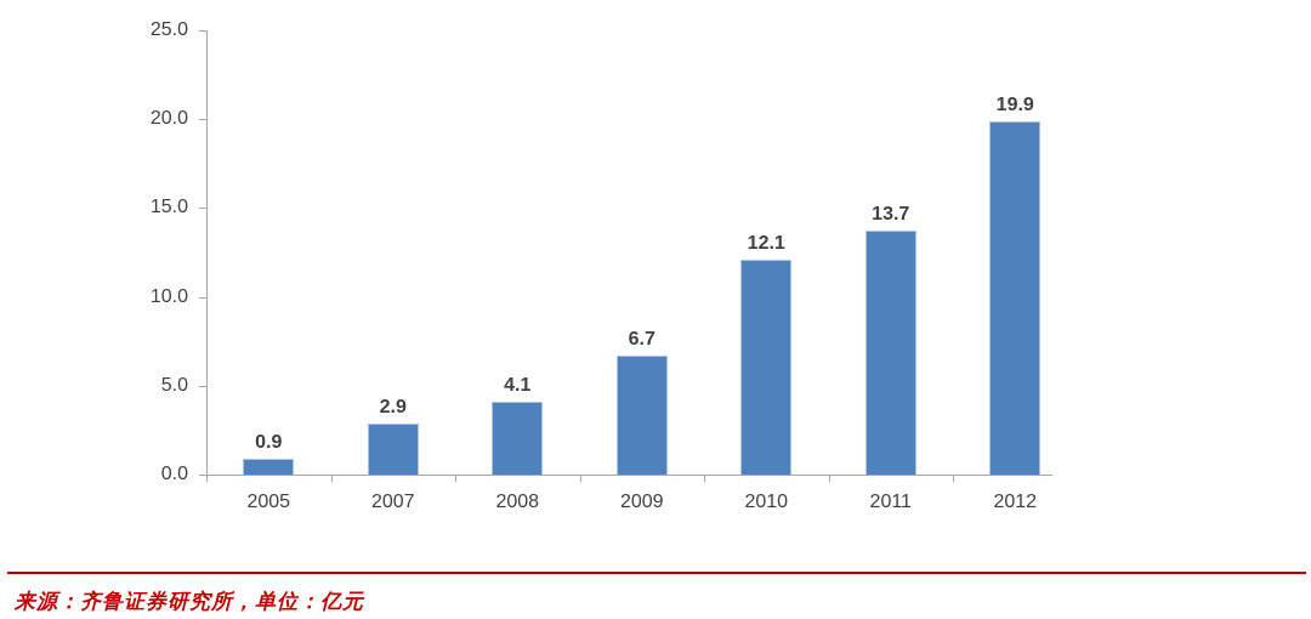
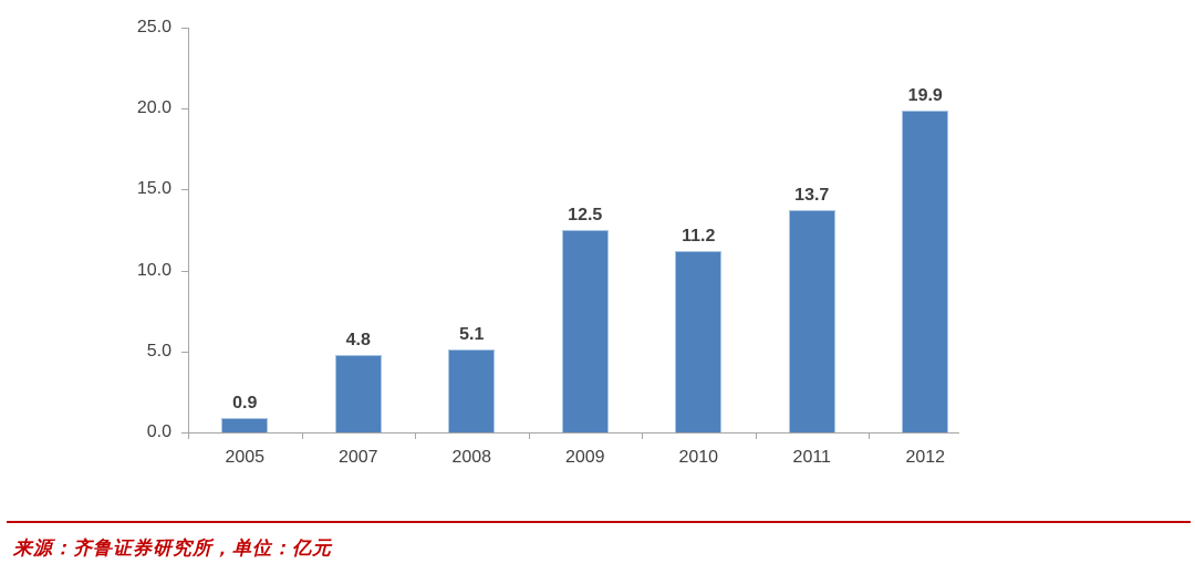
2007: 2.9 -> 4.8
2008: 4.1 -> 5.1
2009: 6.7 -> 12.5
2010: 12.1 -> 11.2
